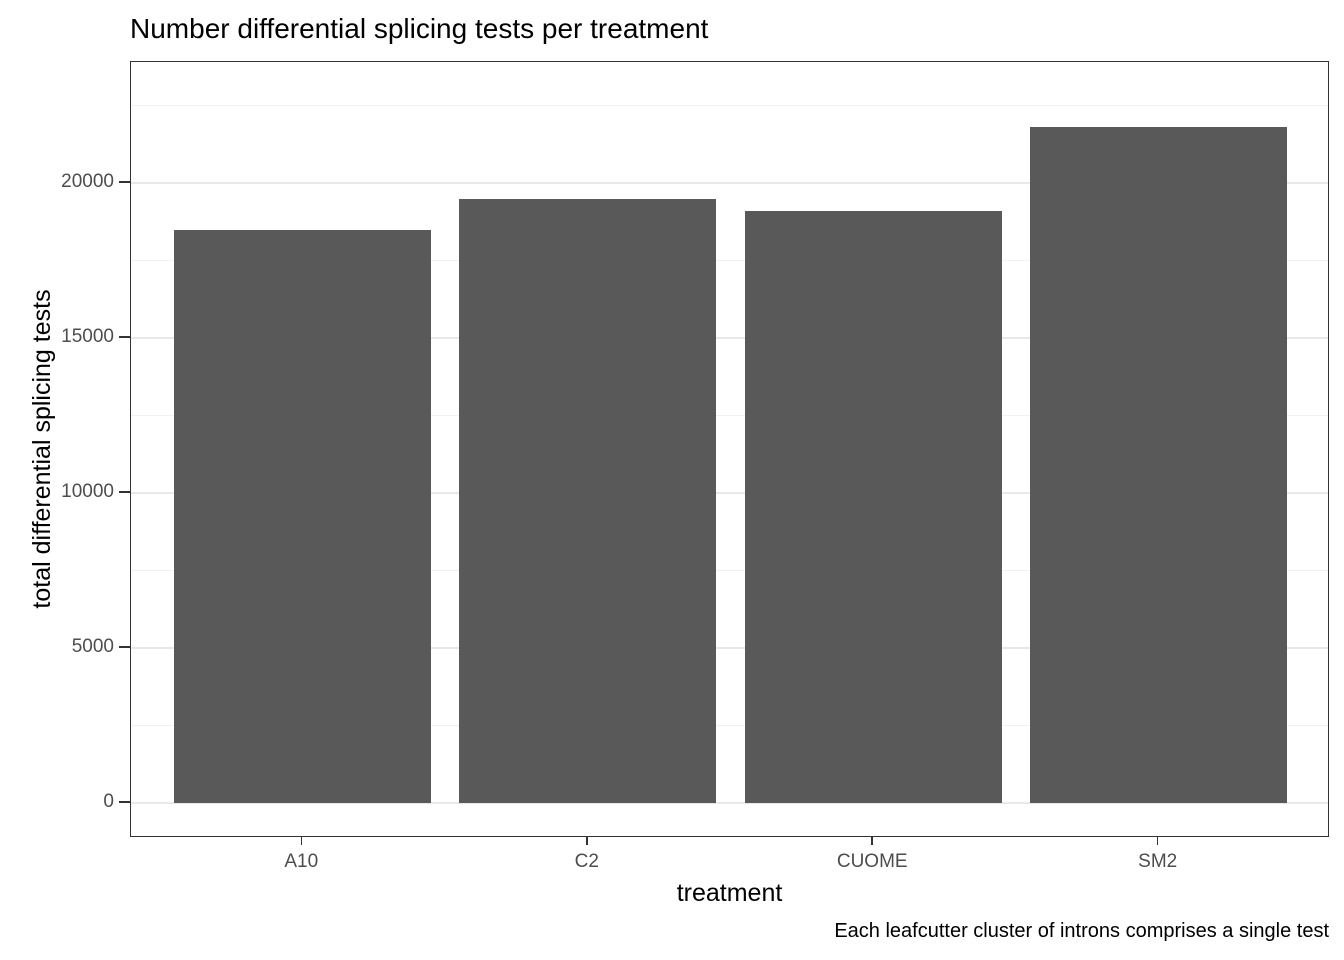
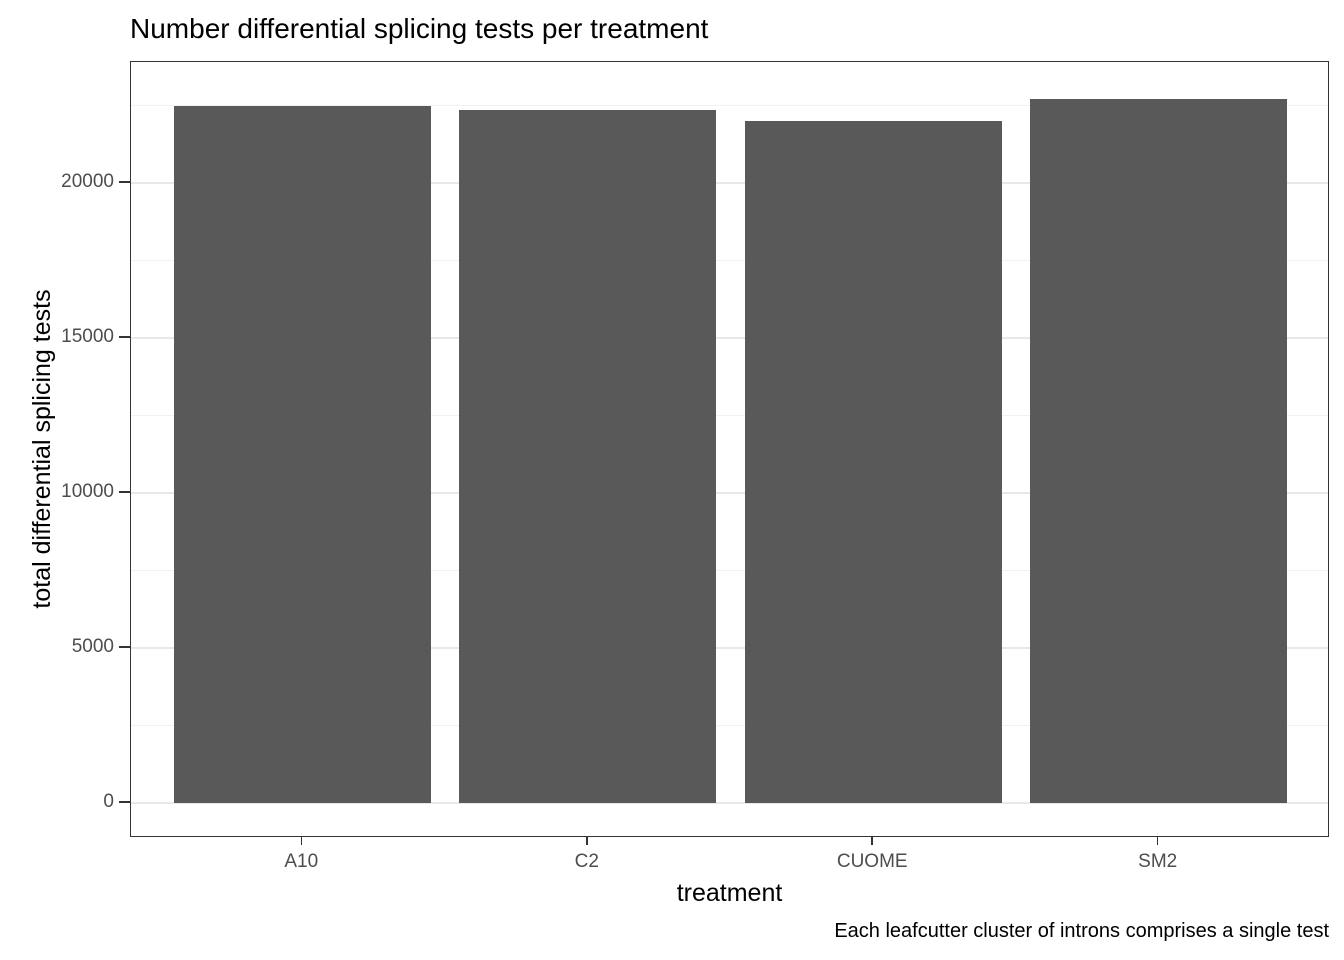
A10: 18500 -> 22500
C2: 19500 -> 22400
CUOME: 19100 -> 22000
SM2: 21800 -> 22700
